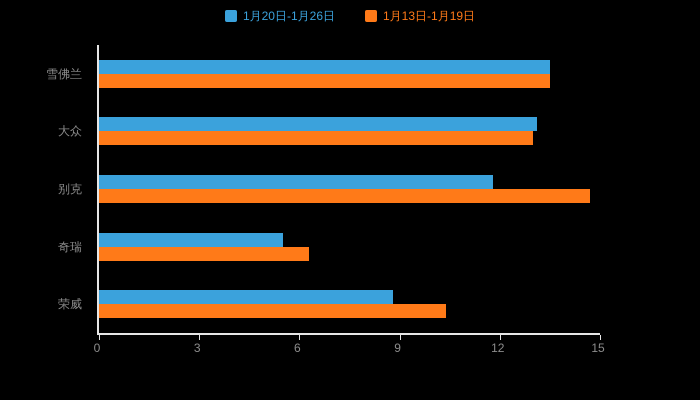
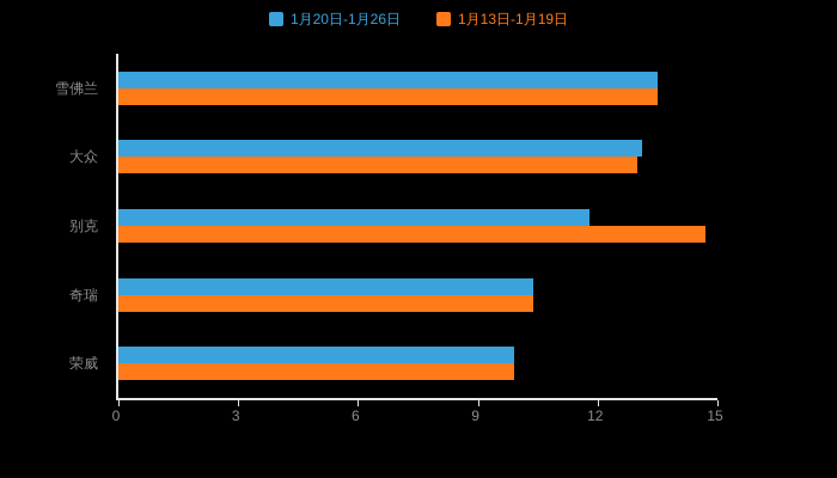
1月20日-1月26日/奇瑞: 5.5 -> 10.4
1月13日-1月19日/奇瑞: 6.3 -> 10.4
1月20日-1月26日/荣威: 8.8 -> 9.9
1月13日-1月19日/荣威: 10.4 -> 9.9
